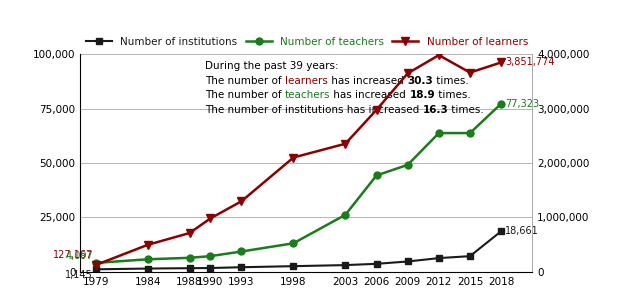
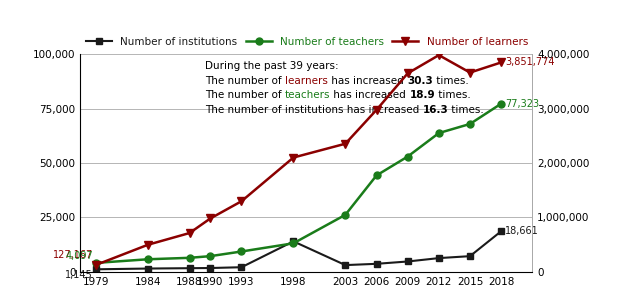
Number of institutions/1998: 2,600 -> 14,000
Number of teachers/2009: 49,200 -> 53,000
Number of teachers/2015: 63,800 -> 68,000
